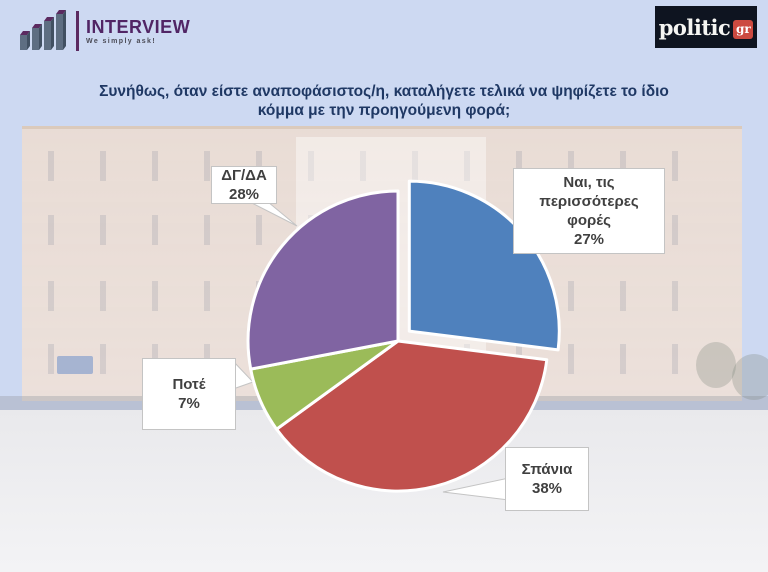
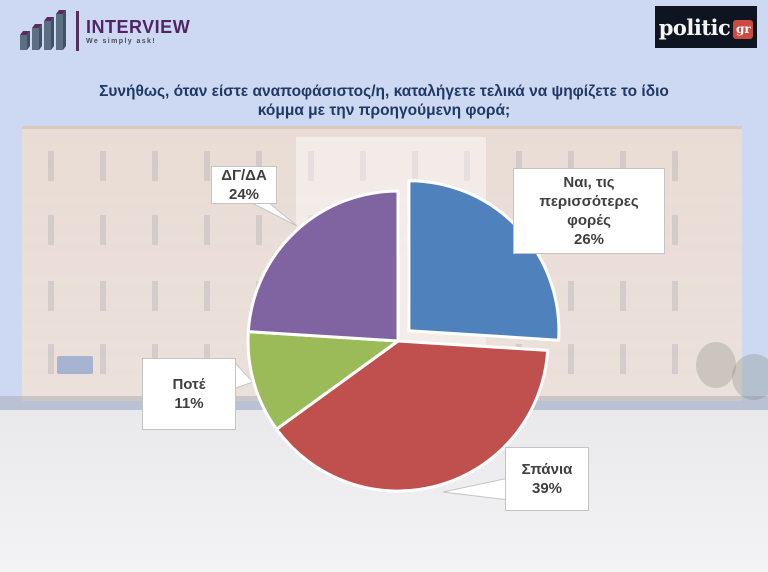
Ναι, τις περισσότερες φορές: 27% -> 26%
Σπάνια: 38% -> 39%
Ποτέ: 7% -> 11%
ΔΓ/ΔΑ: 28% -> 24%
